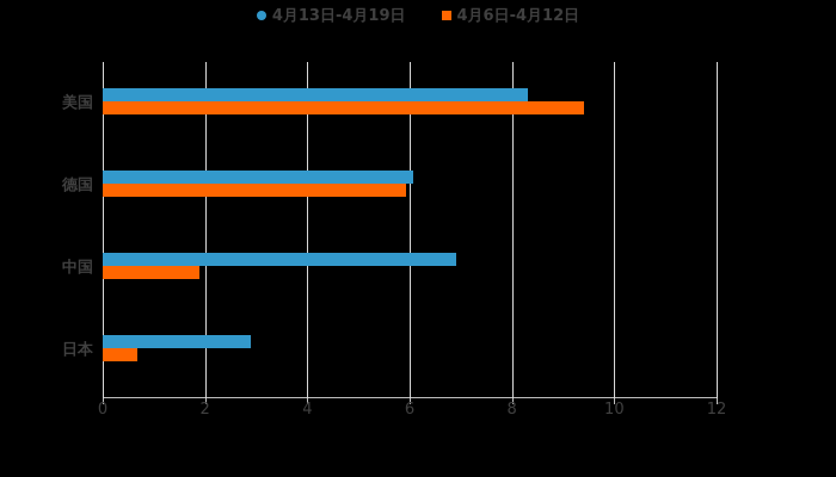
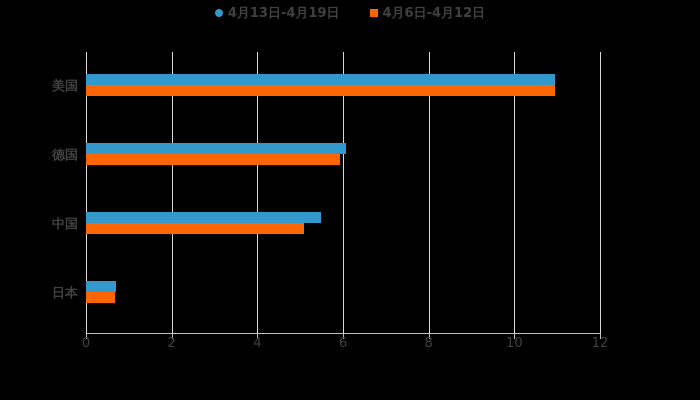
4月13日-4月19日/美国: 8.3 -> 10.9
4月6日-4月12日/美国: 9.4 -> 10.9
4月13日-4月19日/中国: 6.9 -> 5.5
4月6日-4月12日/中国: 1.9 -> 5.1
4月13日-4月19日/日本: 2.9 -> 0.7
